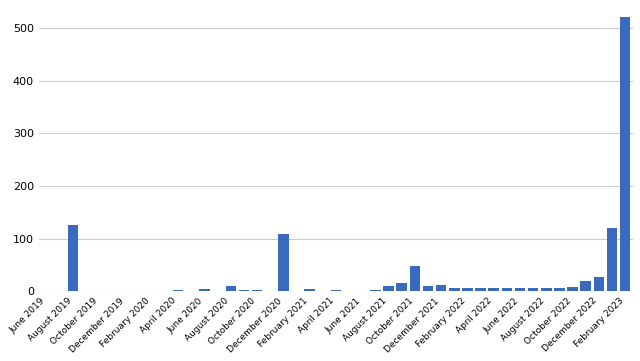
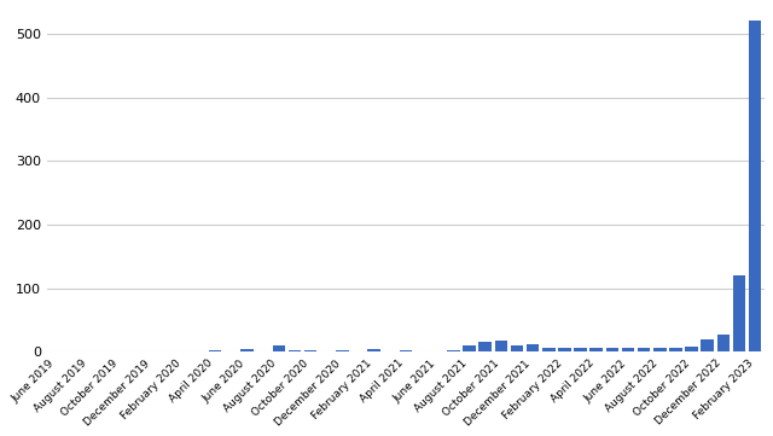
August 2019: 126 -> 1
December 2020: 108 -> 2
October 2021: 48 -> 18
